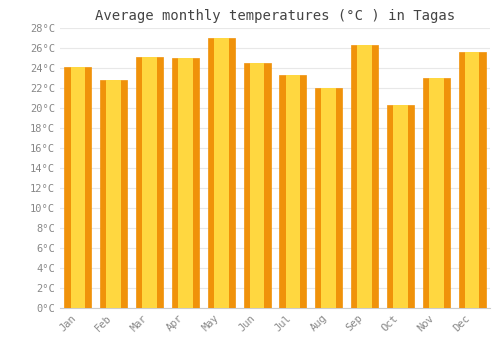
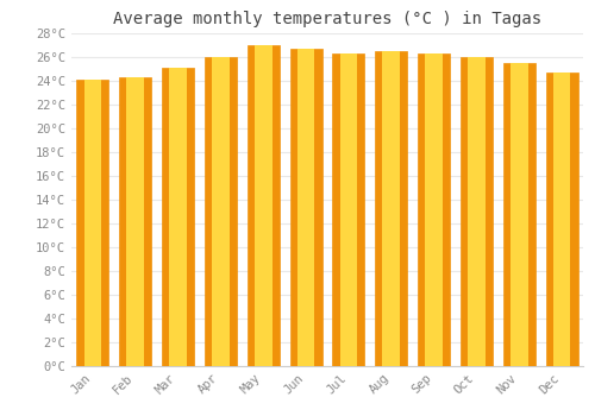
Feb: 22.8°C -> 24.3°C
Apr: 25.0°C -> 26.0°C
Jun: 24.5°C -> 26.7°C
Jul: 23.3°C -> 26.3°C
Aug: 22.0°C -> 26.5°C
Oct: 20.3°C -> 26.0°C
Nov: 23.0°C -> 25.5°C
Dec: 25.6°C -> 24.7°C
